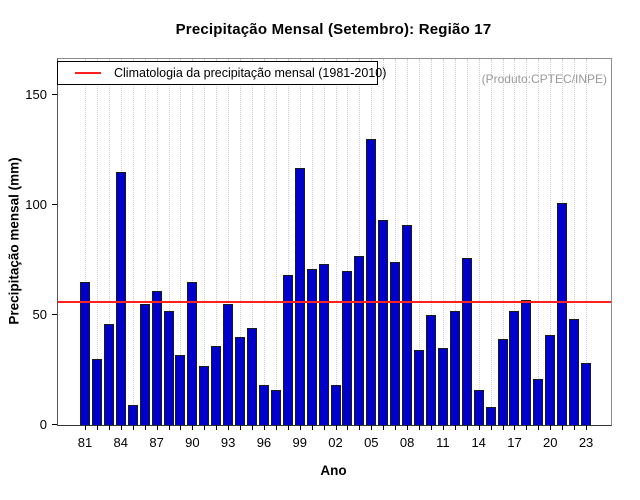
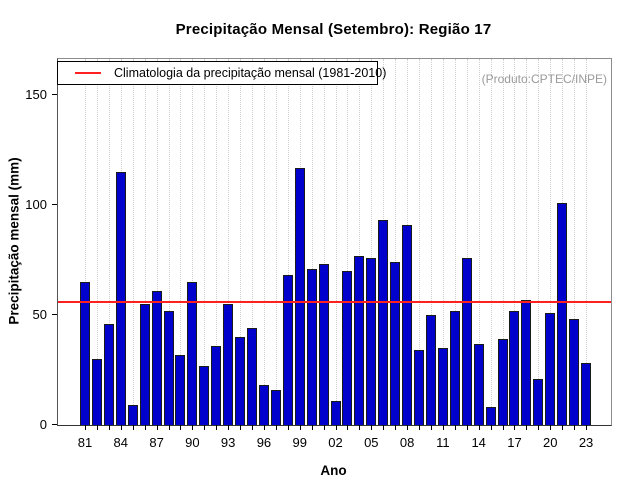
02: 18 -> 11
05: 130 -> 76
14: 16 -> 37
20: 41 -> 51
